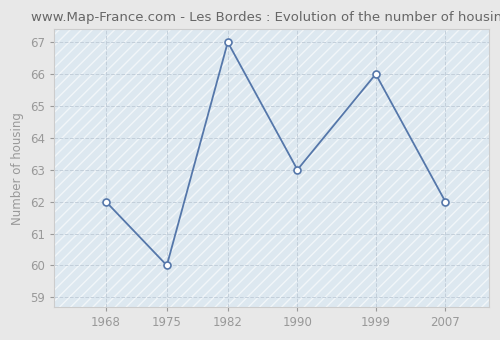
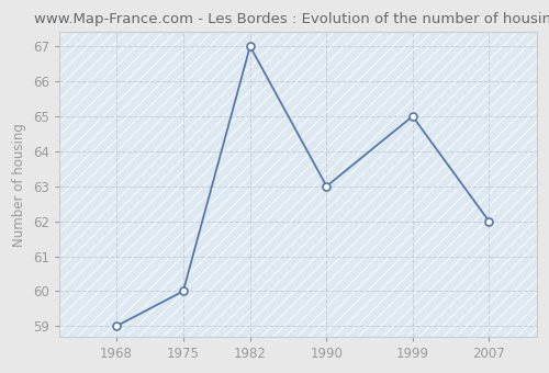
1968: 62 -> 59
1999: 66 -> 65
